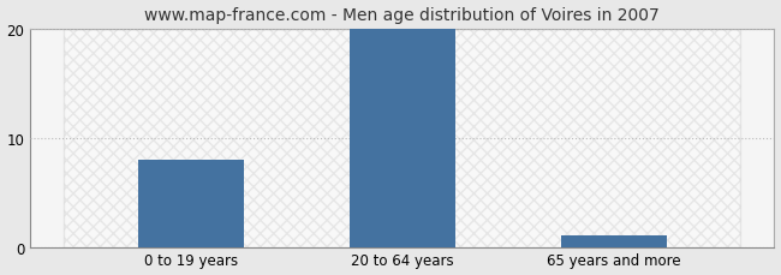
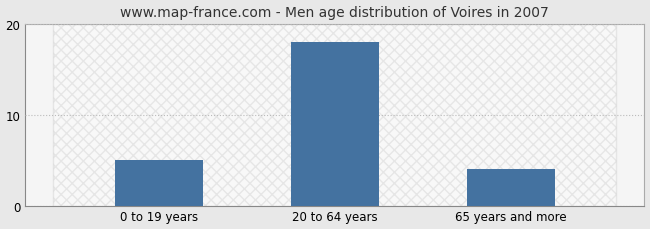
0 to 19 years: 8 -> 5
20 to 64 years: 20 -> 18
65 years and more: 1 -> 4
